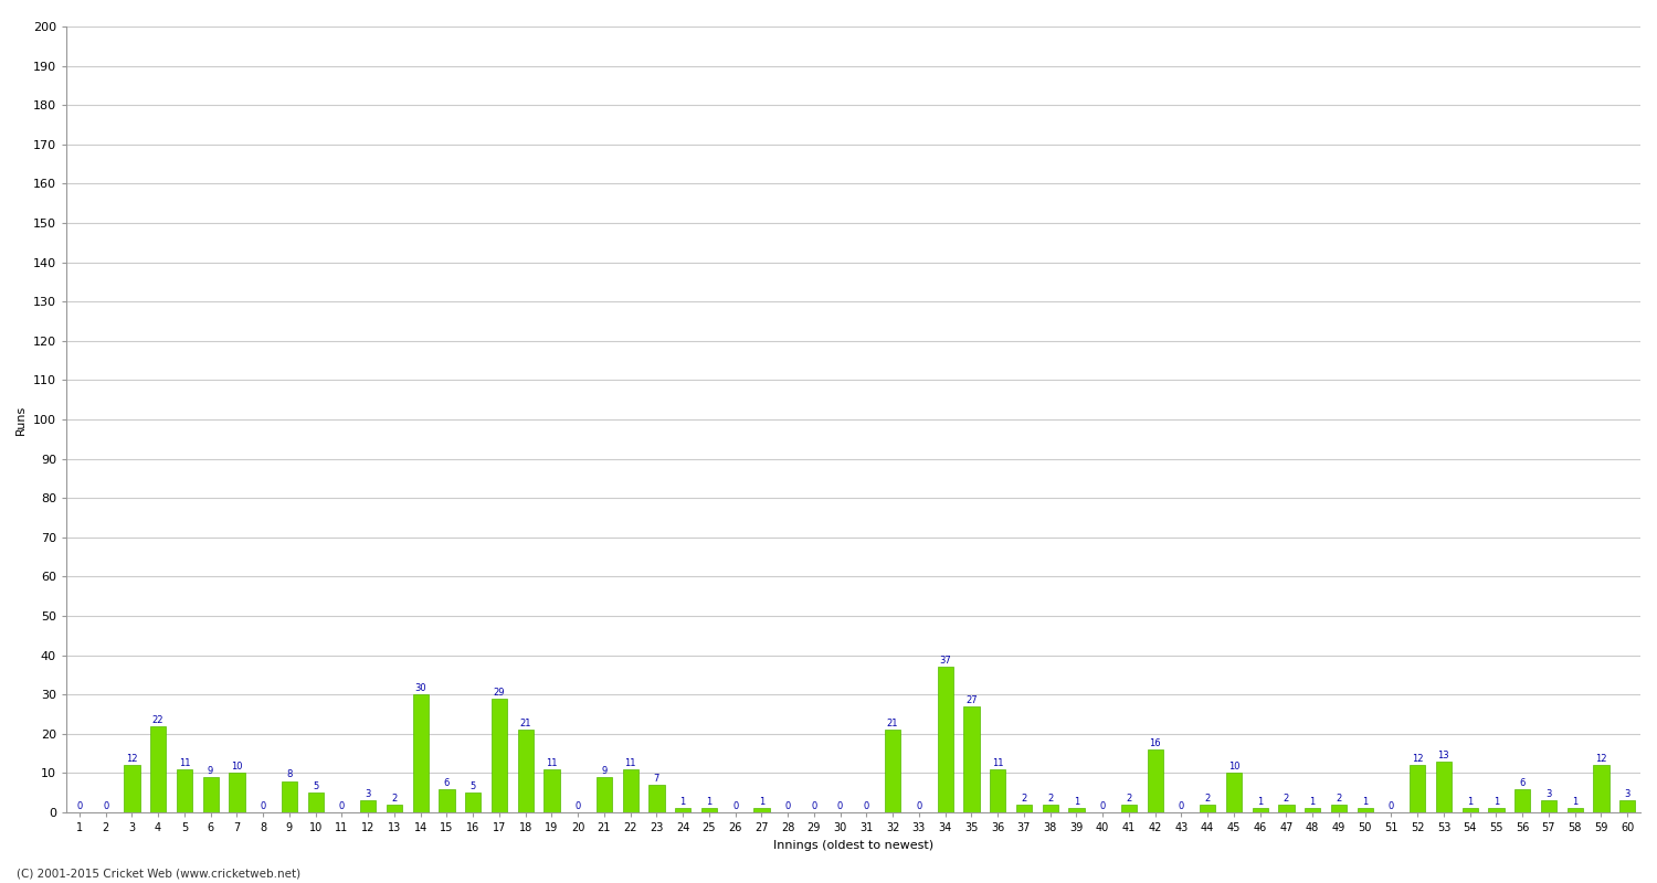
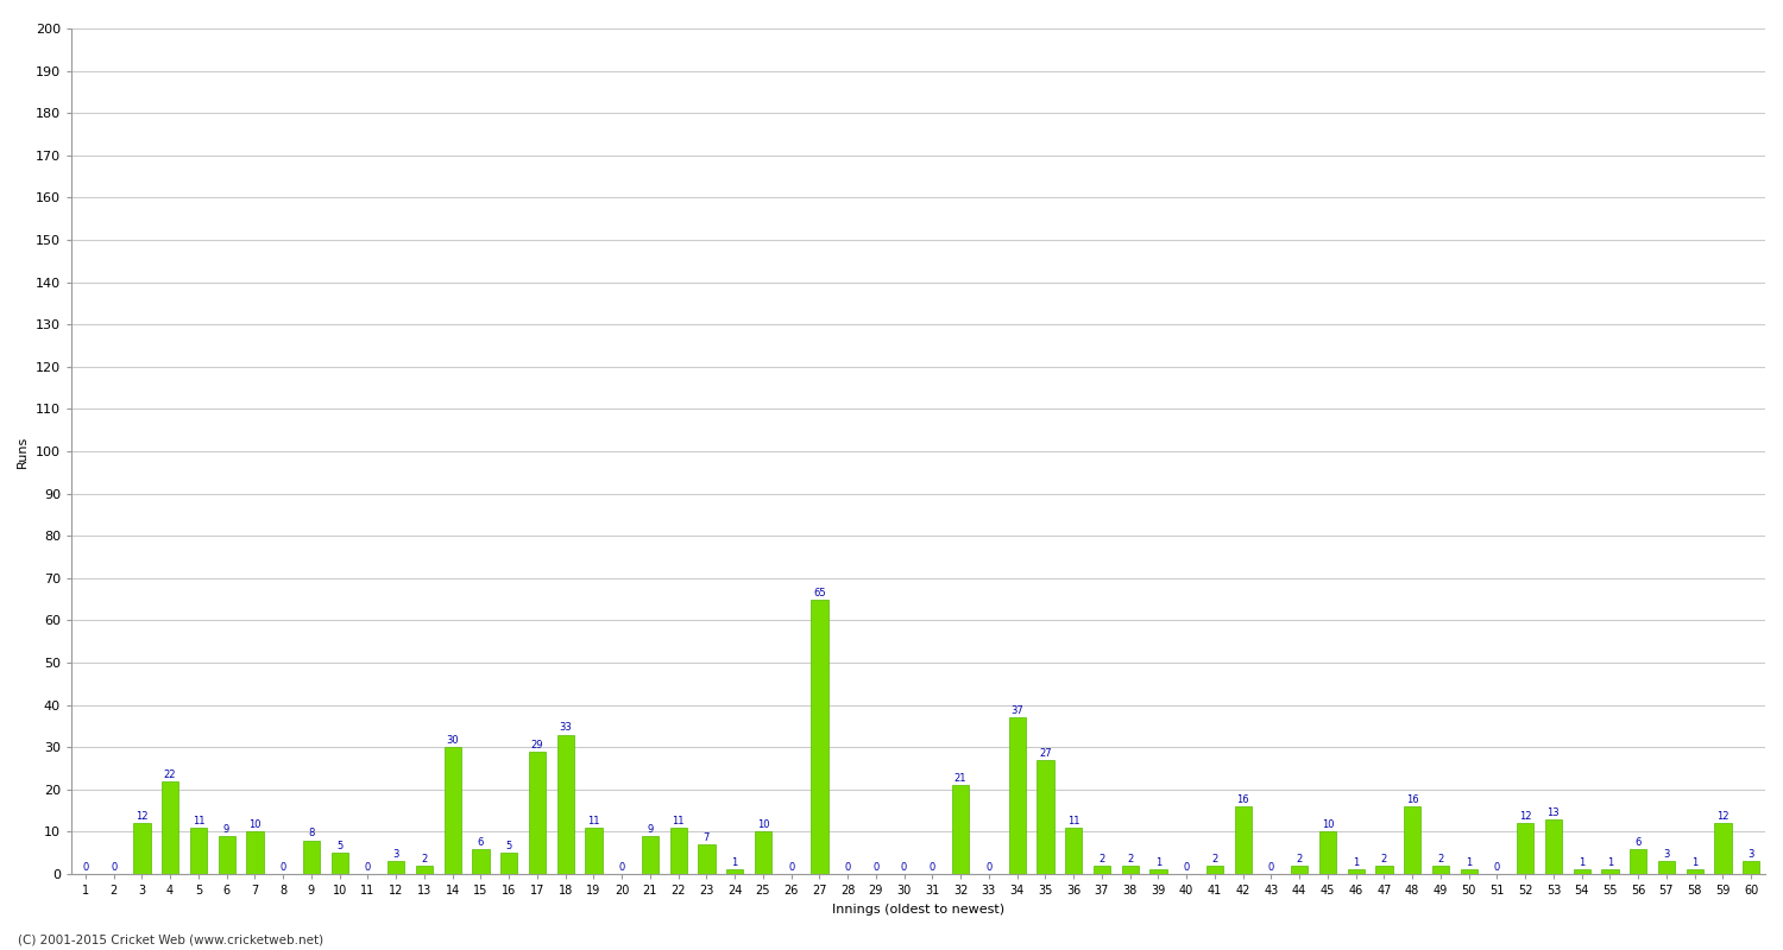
18: 21 -> 33
25: 1 -> 10
27: 1 -> 65
48: 1 -> 16
